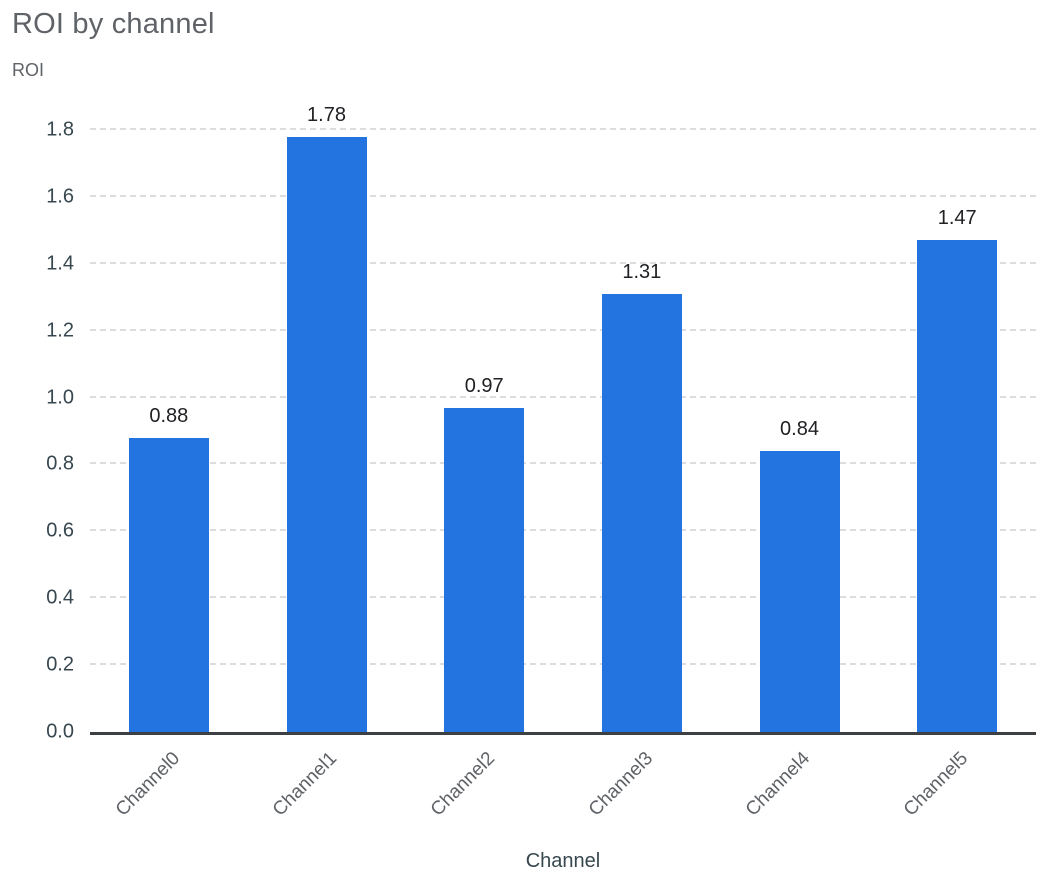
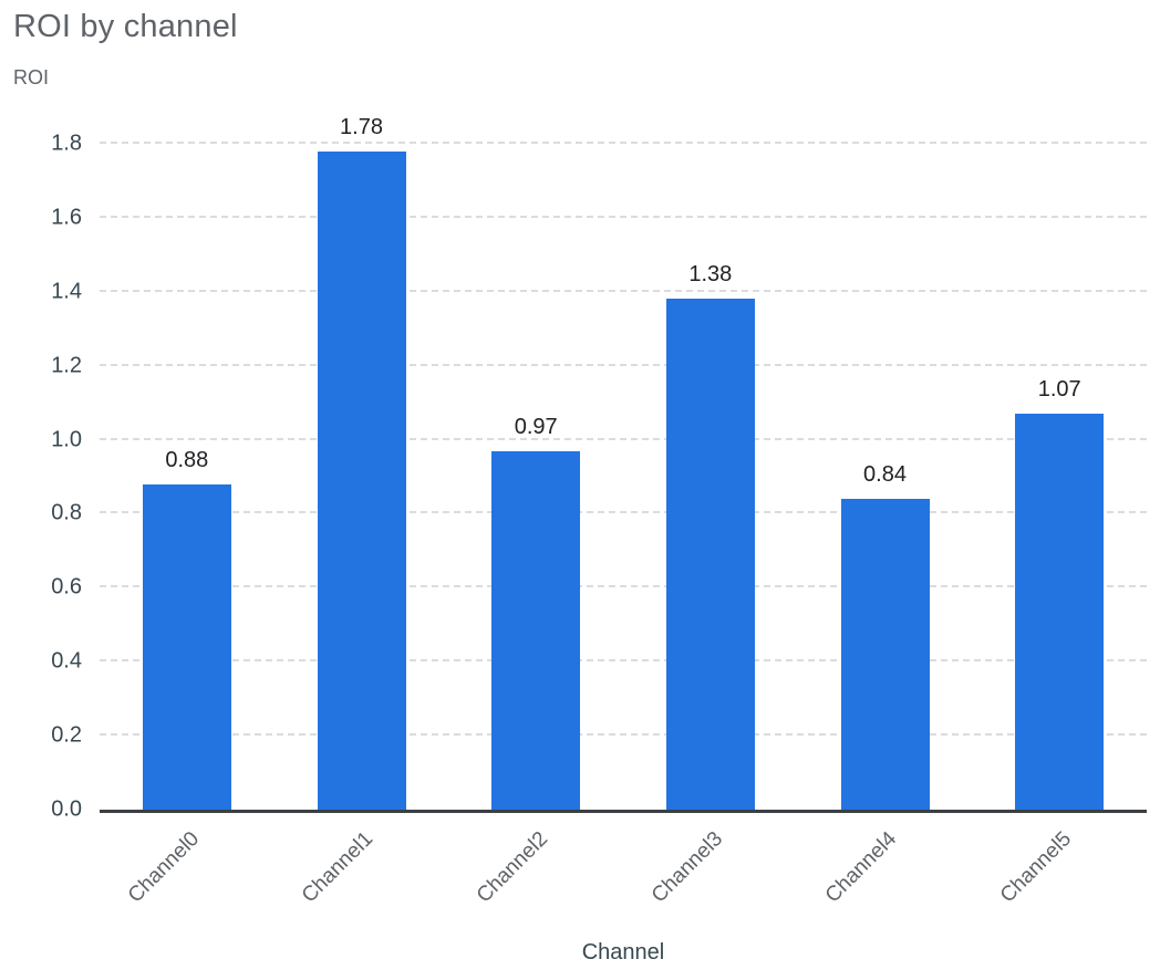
Channel3: 1.31 -> 1.38
Channel5: 1.47 -> 1.07
